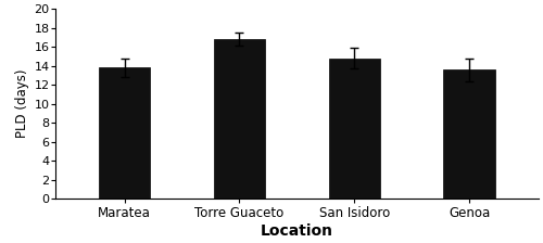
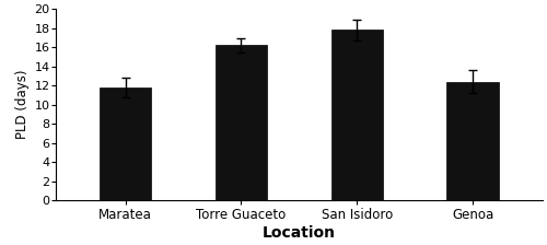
Maratea: 13.8 -> 11.8
Torre Guaceto: 16.8 -> 16.2
San Isidoro: 14.8 -> 17.8
Genoa: 13.6 -> 12.4
